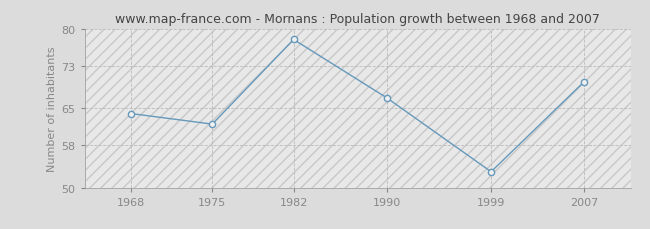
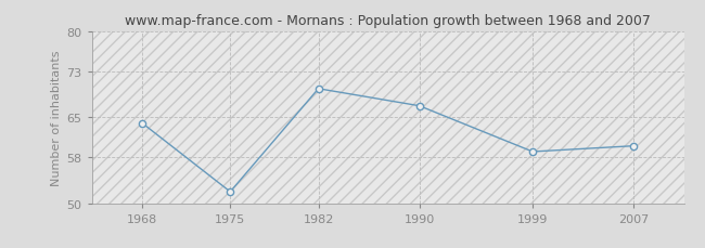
1975: 62 -> 52
1982: 78 -> 70
1999: 53 -> 59
2007: 70 -> 60
